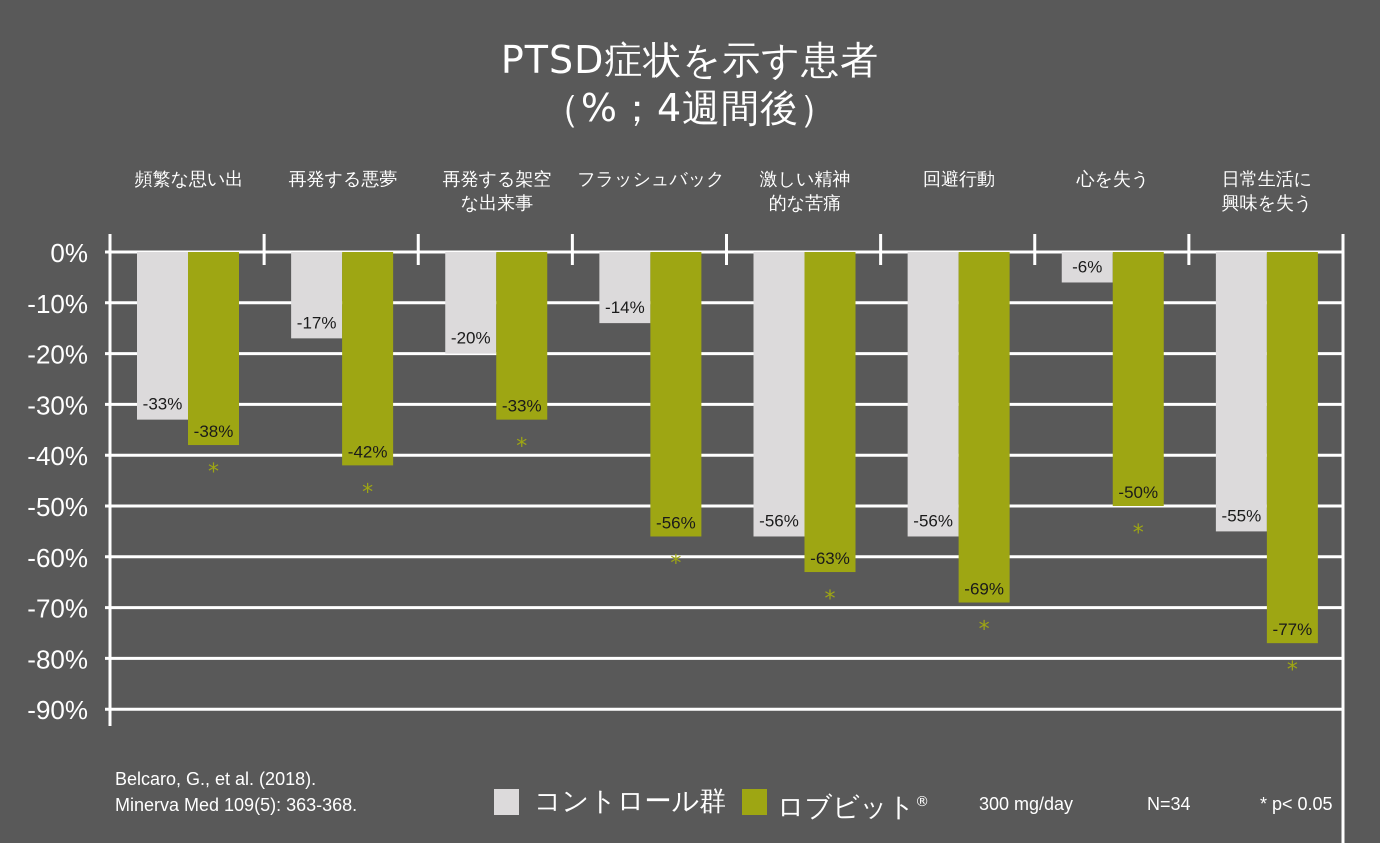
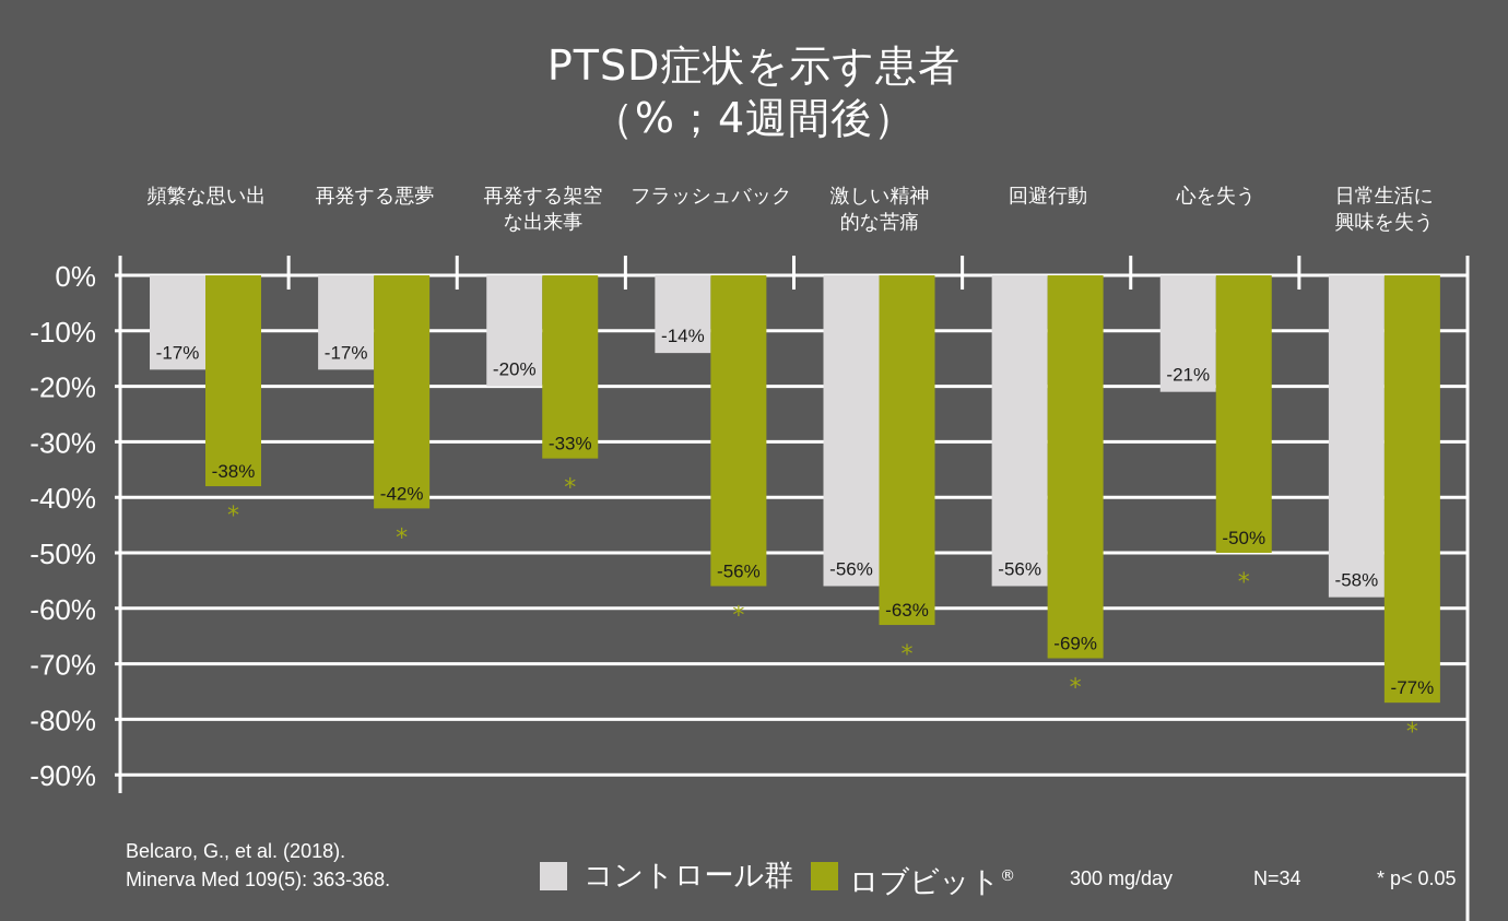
コントロール群/頻繁な思い出: -33% -> -17%
コントロール群/心を失う: -6% -> -21%
コントロール群/日常生活に 興味を失う: -55% -> -58%
